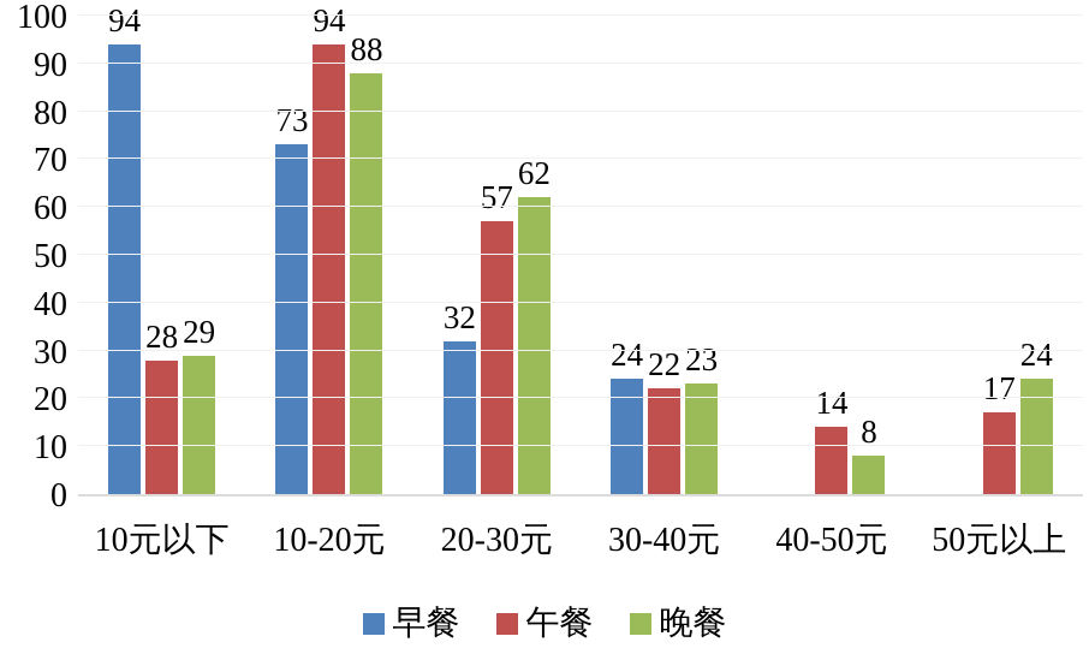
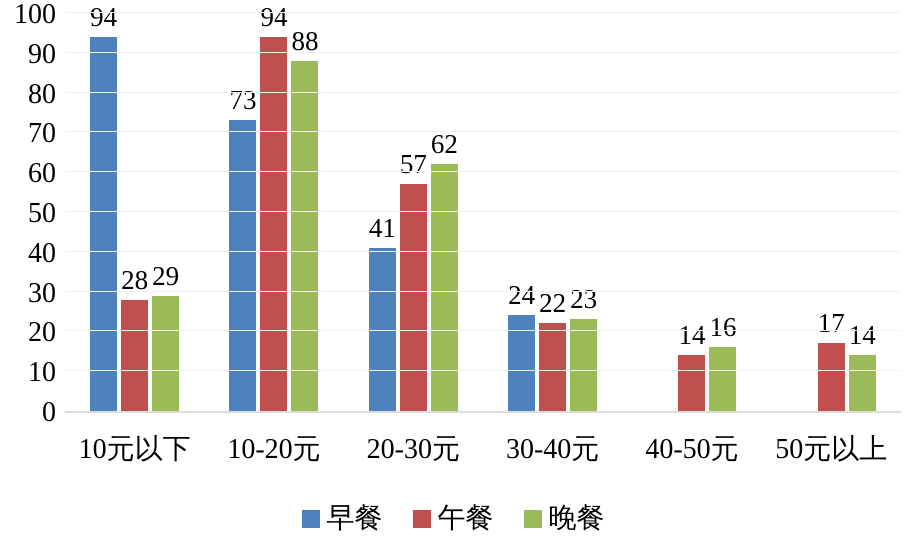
早餐/20-30元: 32 -> 41
晚餐/40-50元: 8 -> 16
晚餐/50元以上: 24 -> 14
